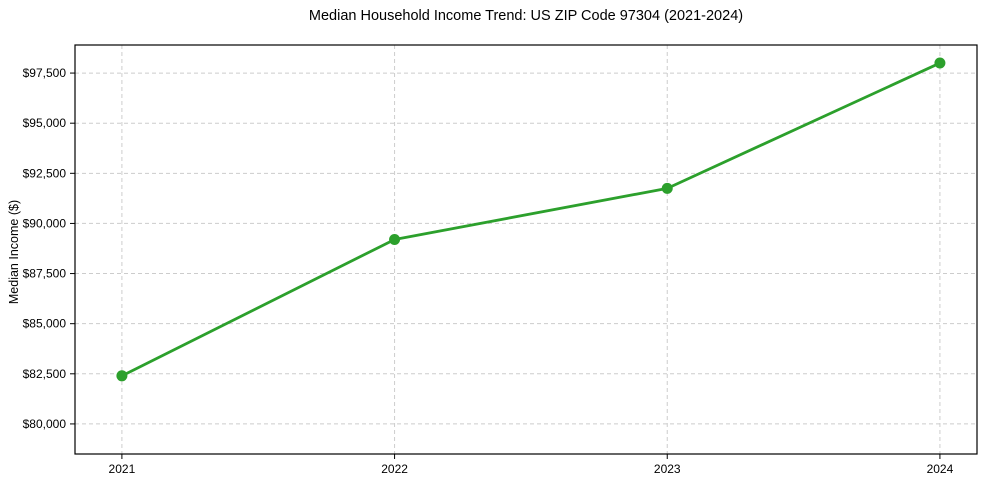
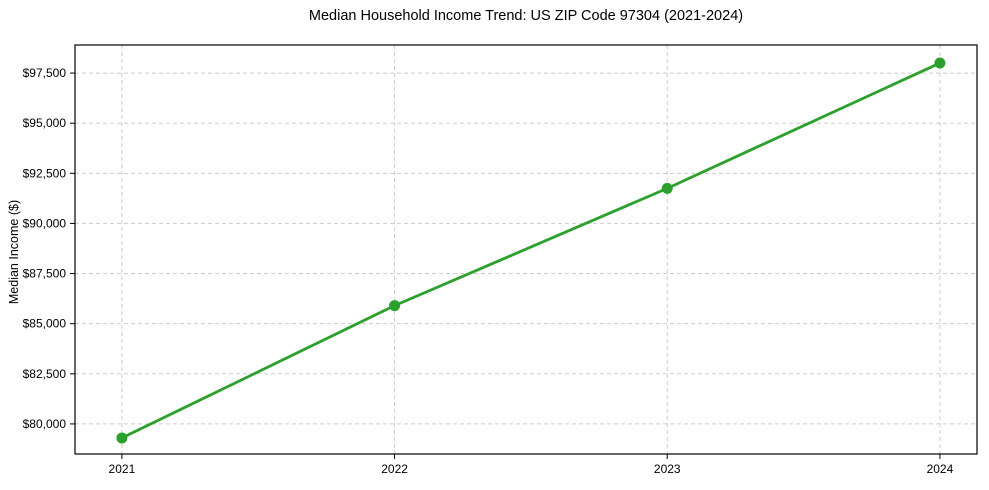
2021: $82400 -> $79300
2022: $89200 -> $85900
